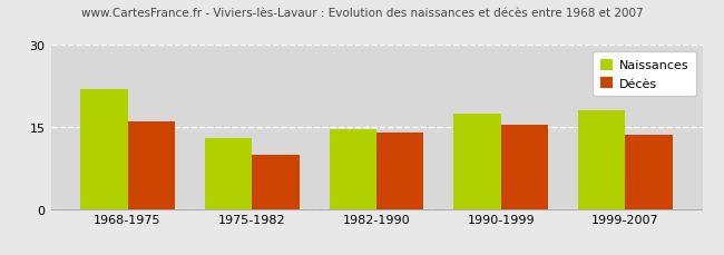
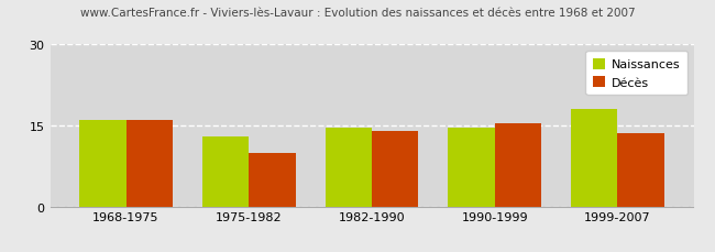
Naissances/1968-1975: 22.0 -> 16.0
Naissances/1990-1999: 17.5 -> 14.5
